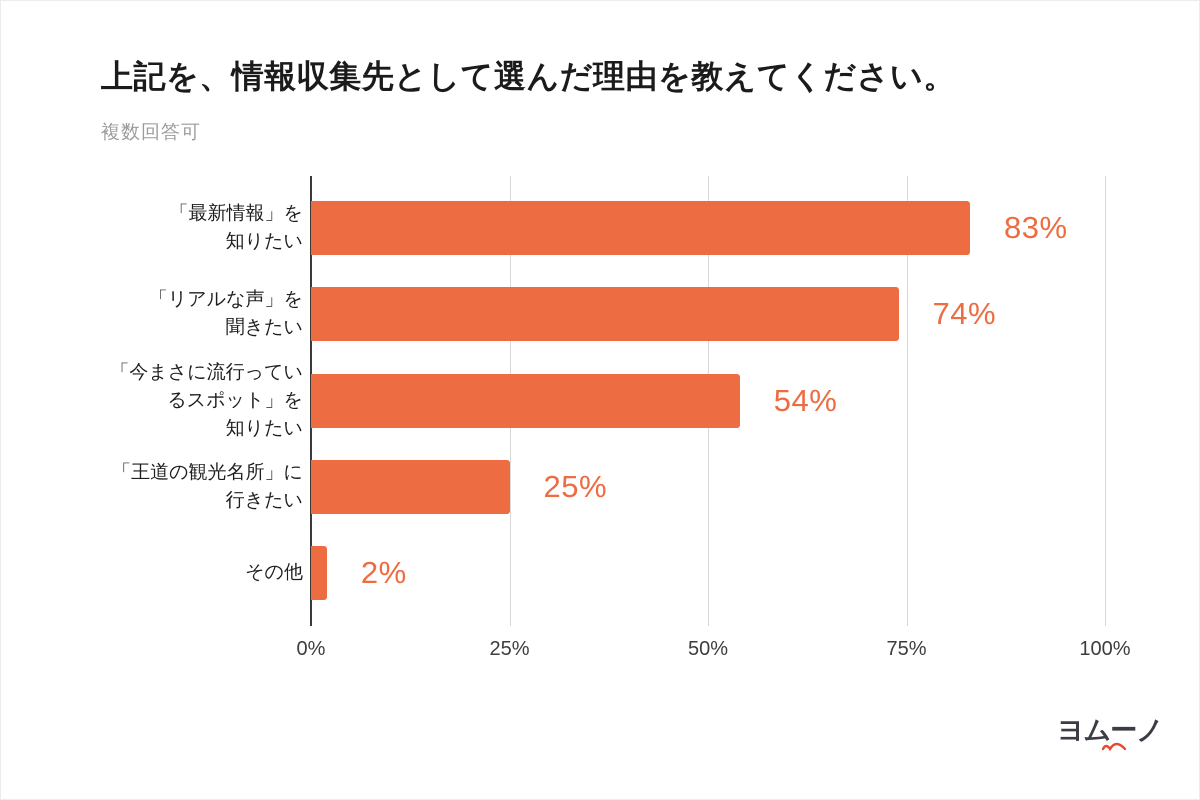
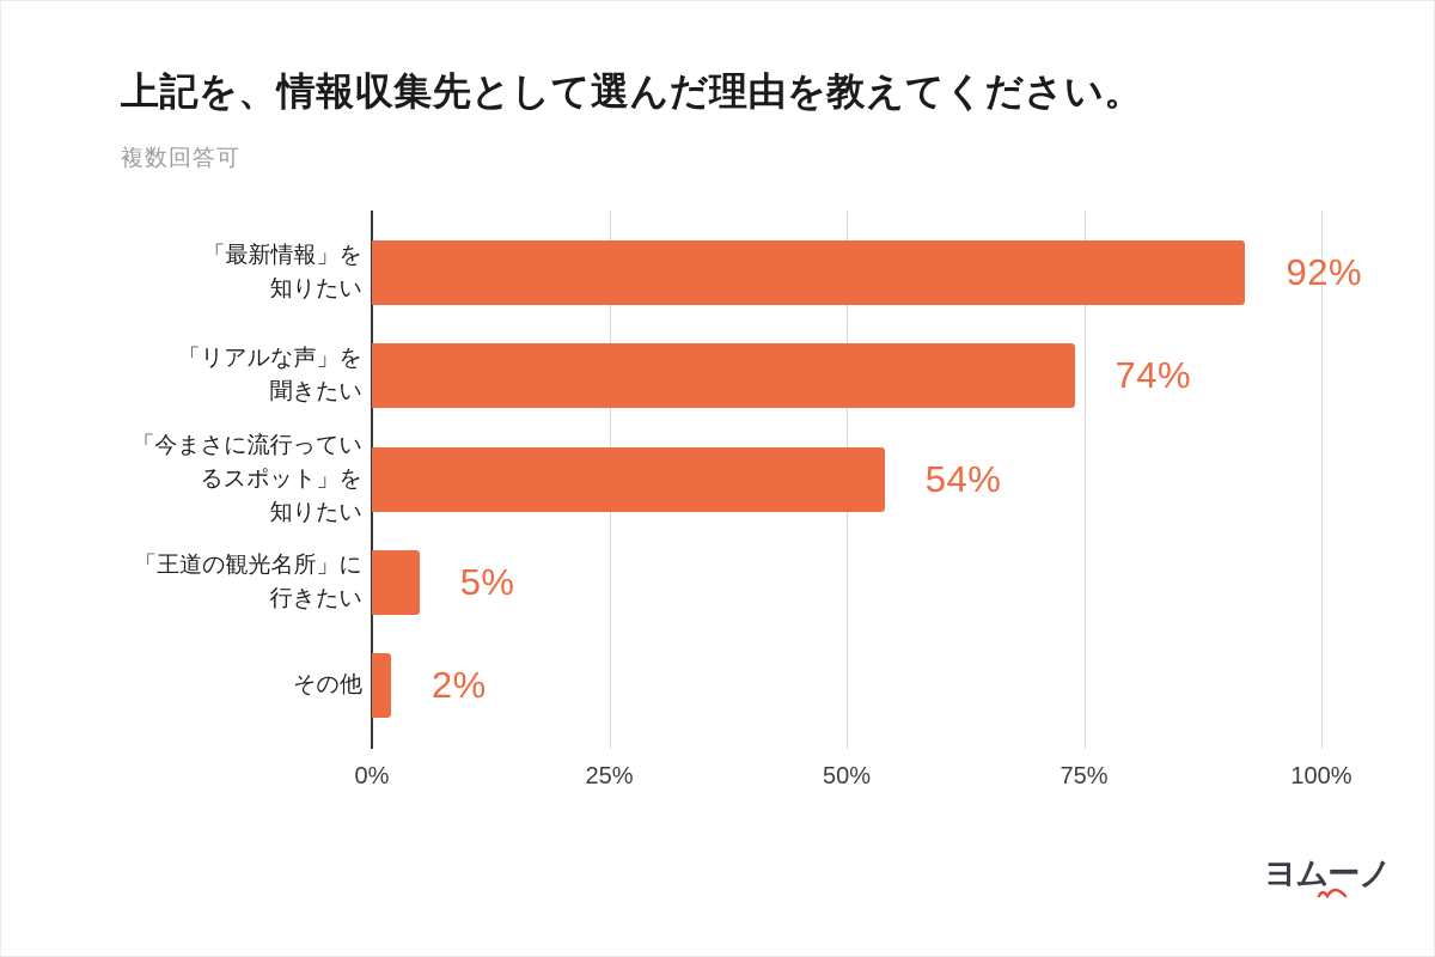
「最新情報」を知りたい: 83% -> 92%
「王道の観光名所」に行きたい: 25% -> 5%
